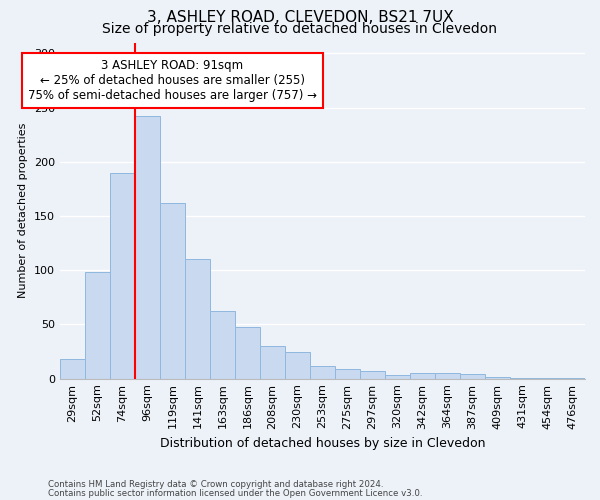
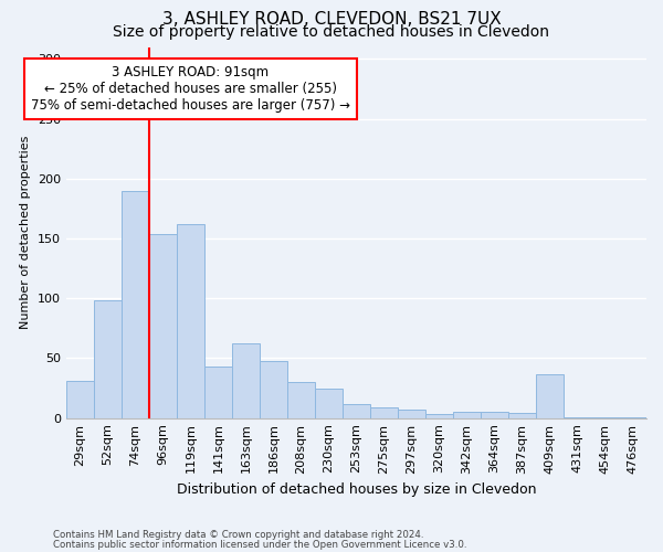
29sqm: 18 -> 31
96sqm: 242 -> 154
141sqm: 110 -> 43
409sqm: 2 -> 37
